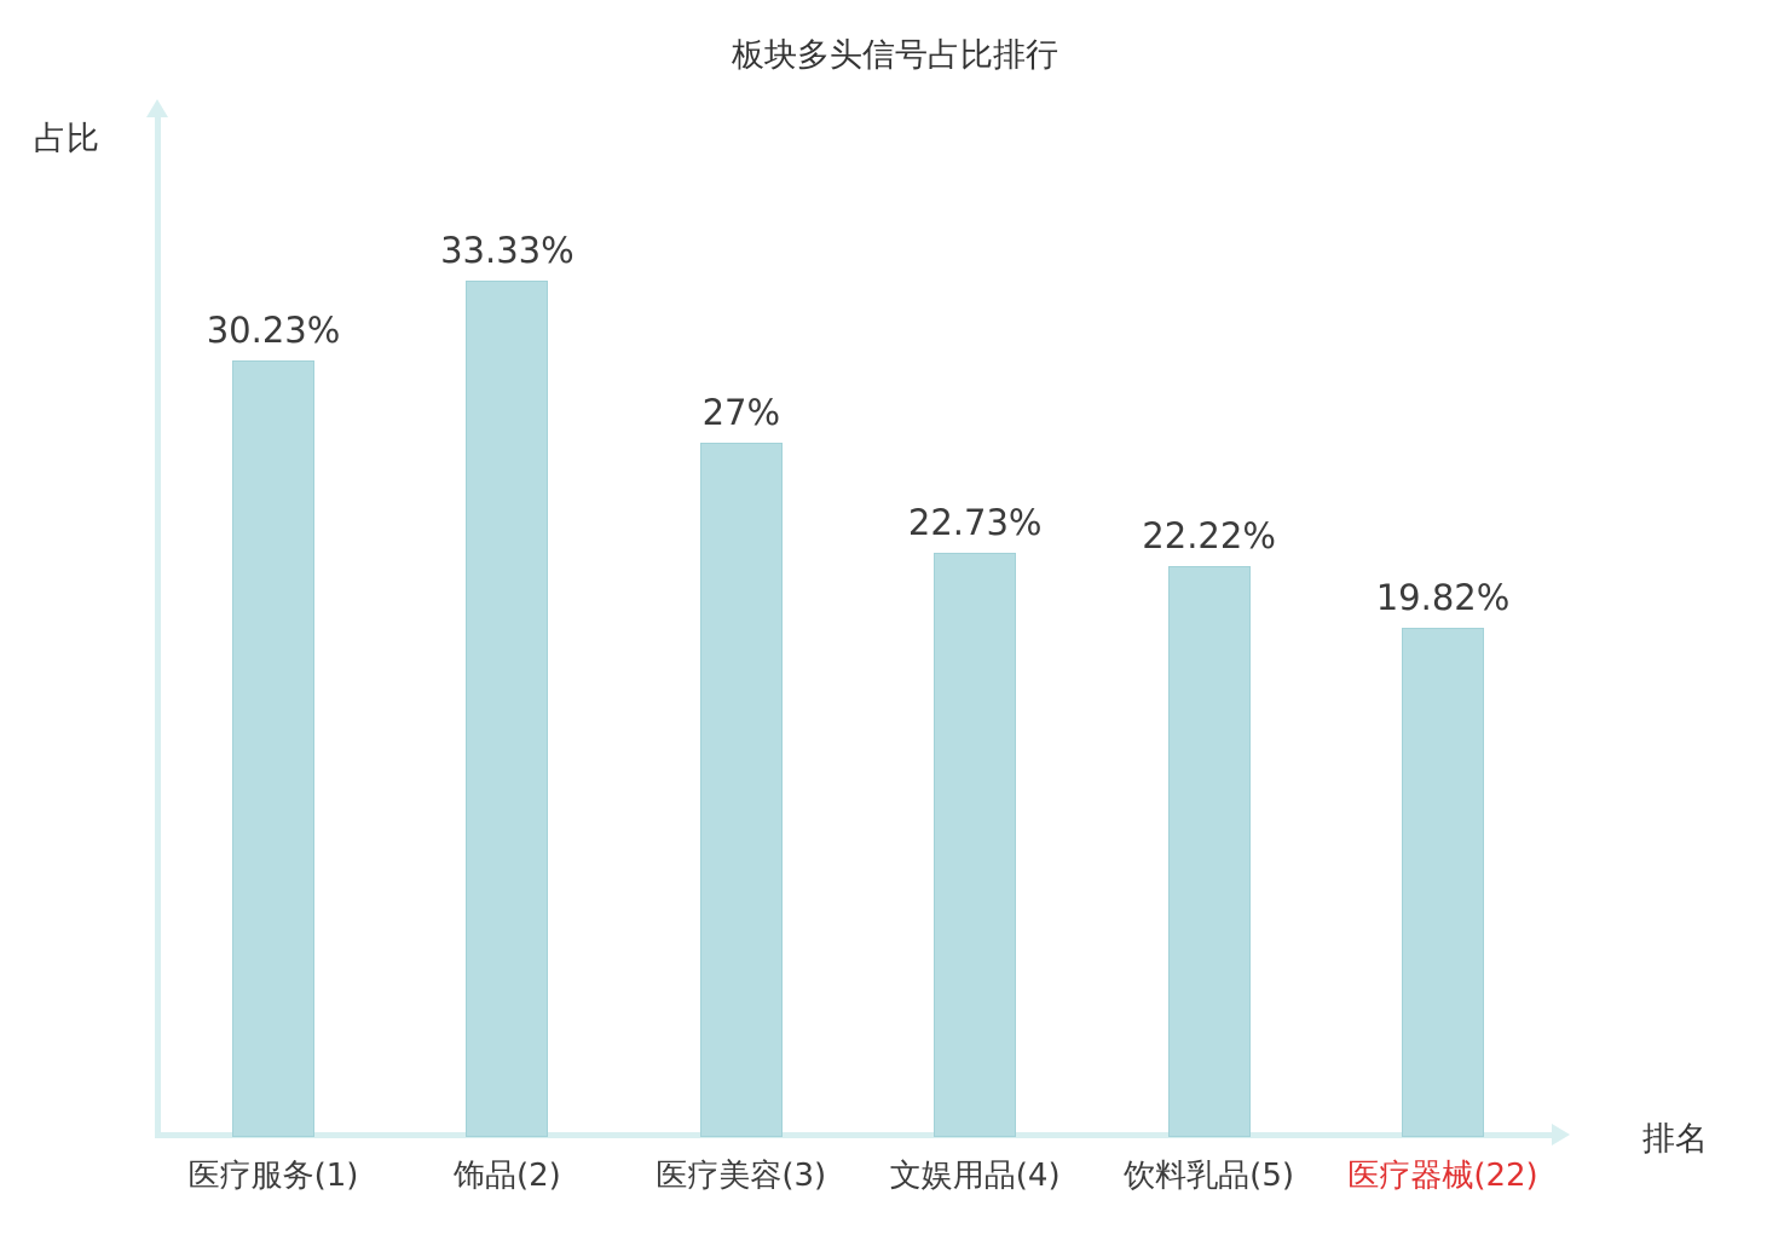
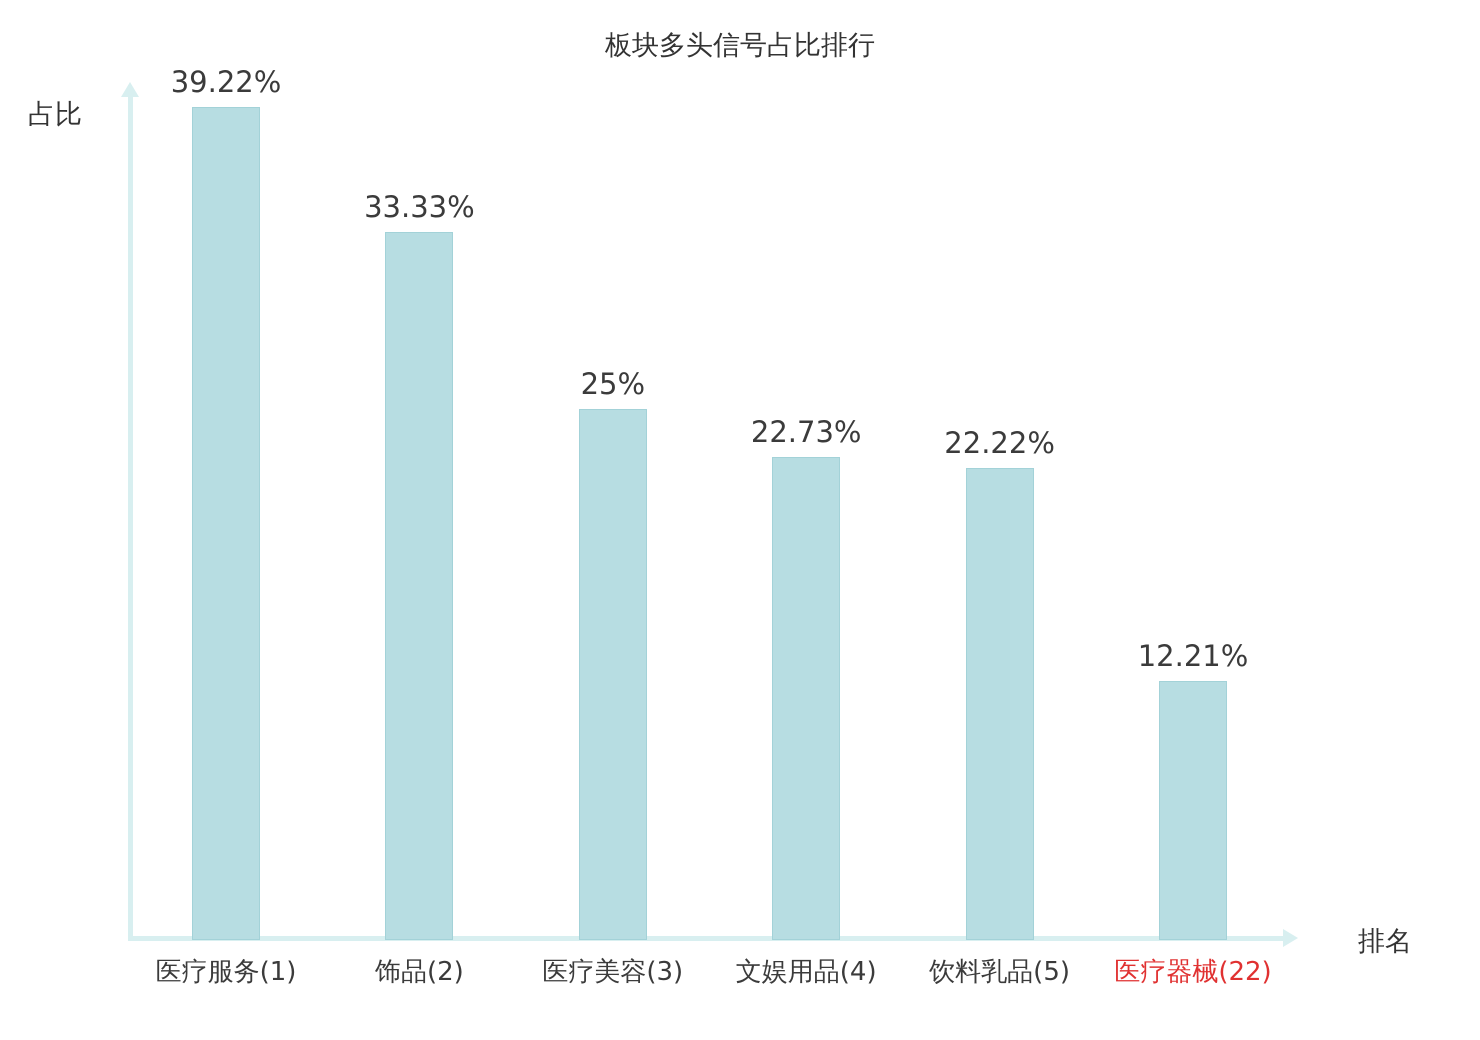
医疗服务(1): 30.23% -> 39.22%
医疗美容(3): 27% -> 25%
医疗器械(22): 19.82% -> 12.21%
